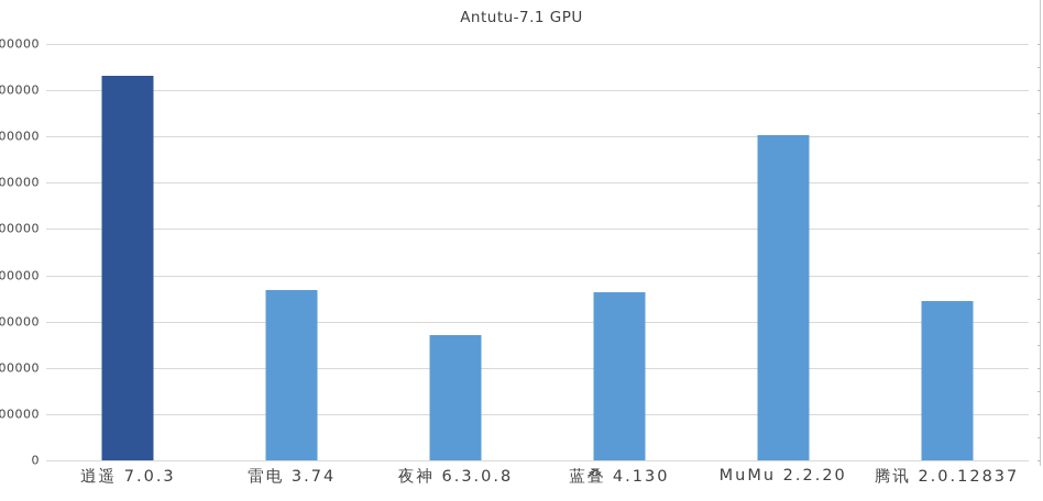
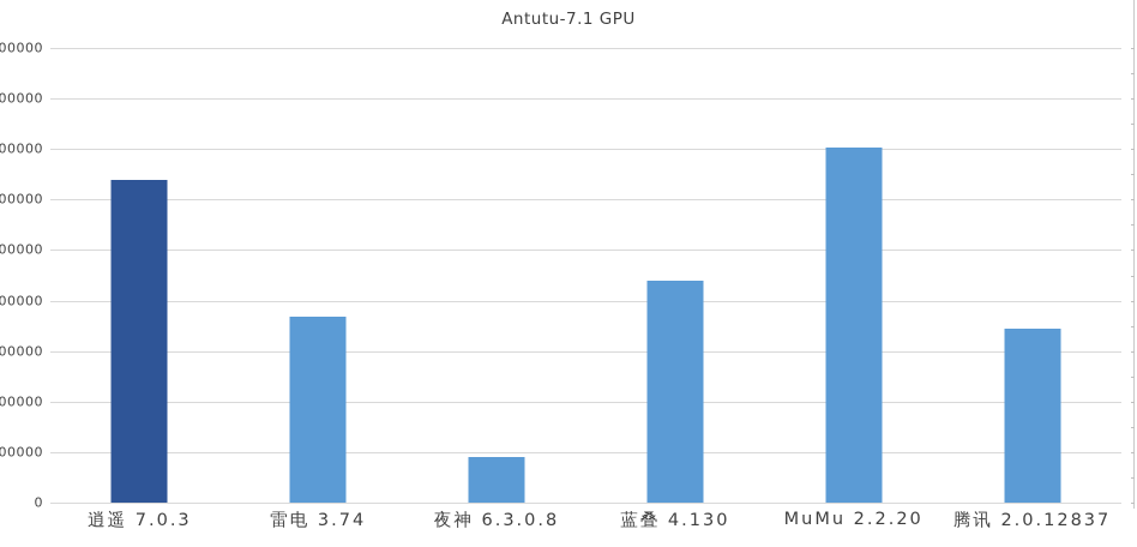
逍遥 7.0.3: 830000 -> 640000
夜神 6.3.0.8: 270000 -> 90000
蓝叠 4.130: 360000 -> 440000
